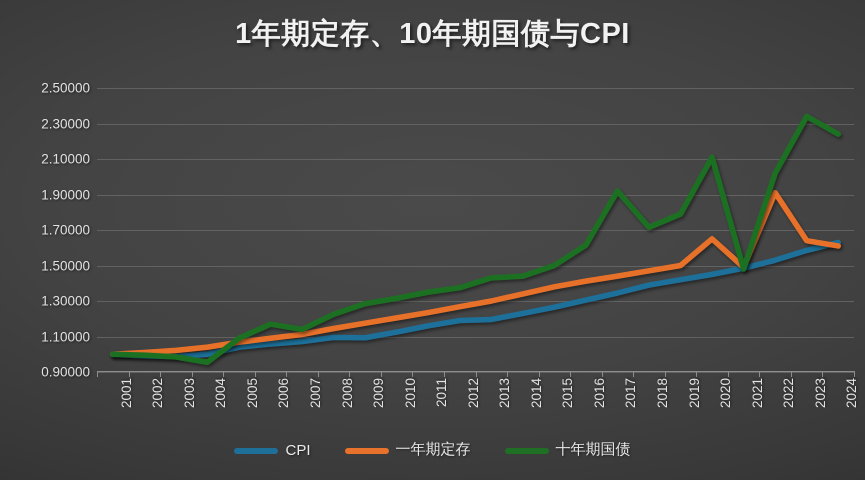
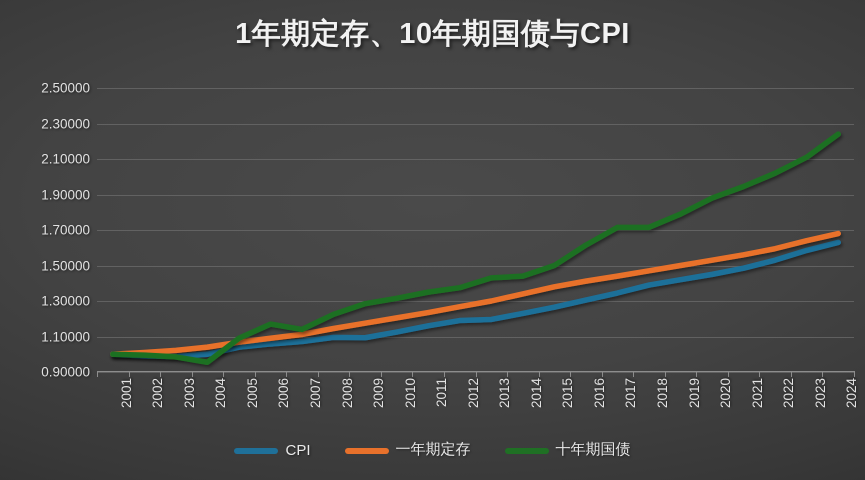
十年期国债/2017: 1.92 -> 1.72
一年期定存/2020: 1.65 -> 1.53
十年期国债/2020: 2.11 -> 1.88
一年期定存/2021: 1.49 -> 1.56
十年期国债/2021: 1.48 -> 1.95
一年期定存/2022: 1.91 -> 1.59
十年期国债/2023: 2.34 -> 2.11
一年期定存/2024: 1.61 -> 1.68
